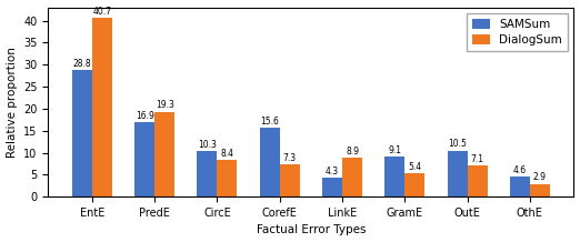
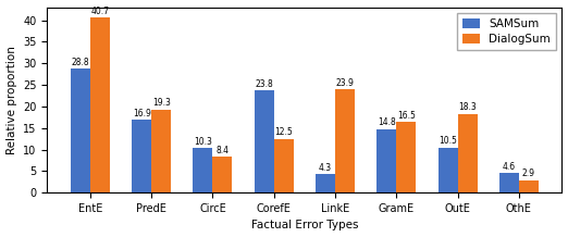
SAMSum/CorefE: 15.6 -> 23.8
DialogSum/CorefE: 7.3 -> 12.5
DialogSum/LinkE: 8.9 -> 23.9
SAMSum/GramE: 9.1 -> 14.8
DialogSum/GramE: 5.4 -> 16.5
DialogSum/OutE: 7.1 -> 18.3
